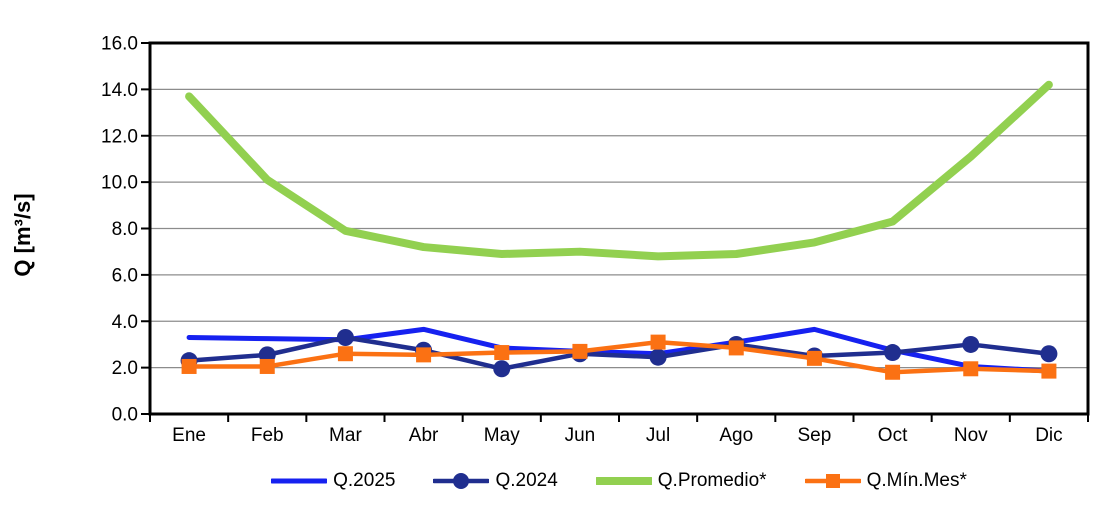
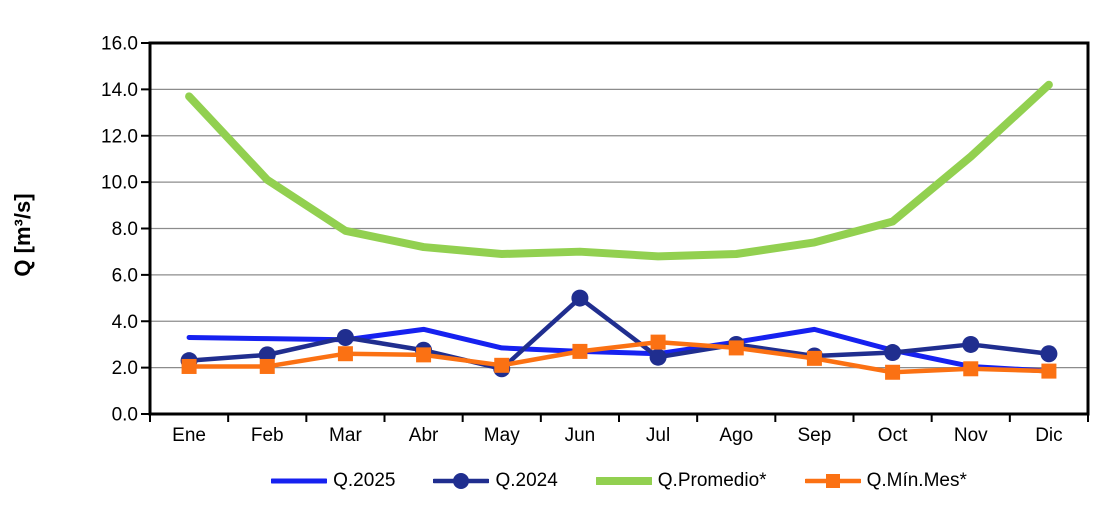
Q.Mín.Mes*/May: 2.6 -> 2.1
Q.2024/Jun: 2.6 -> 5.0
